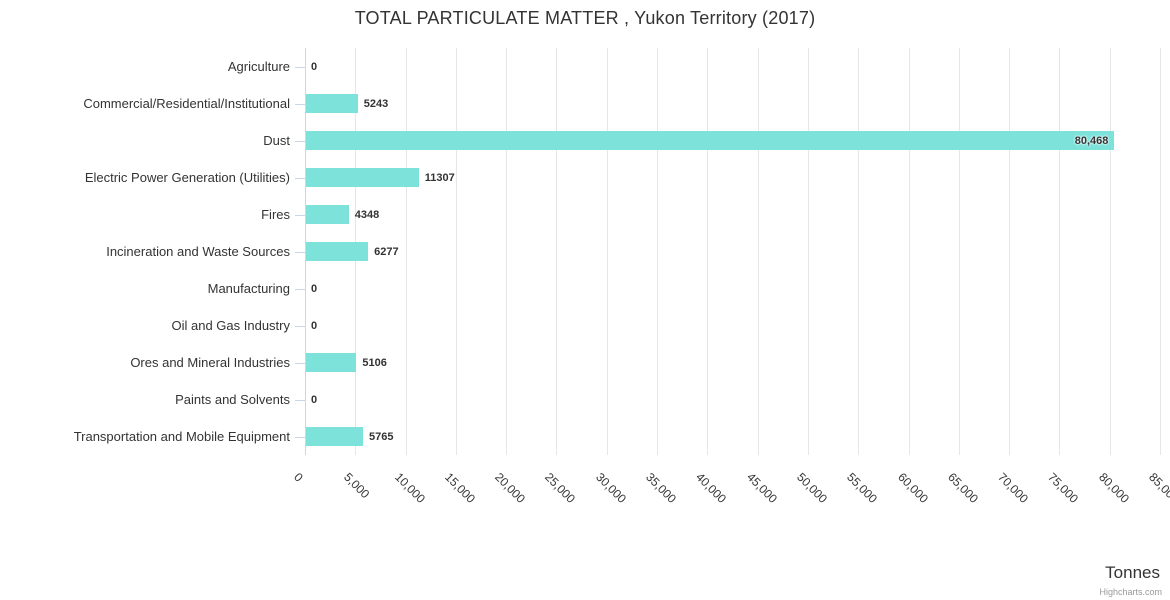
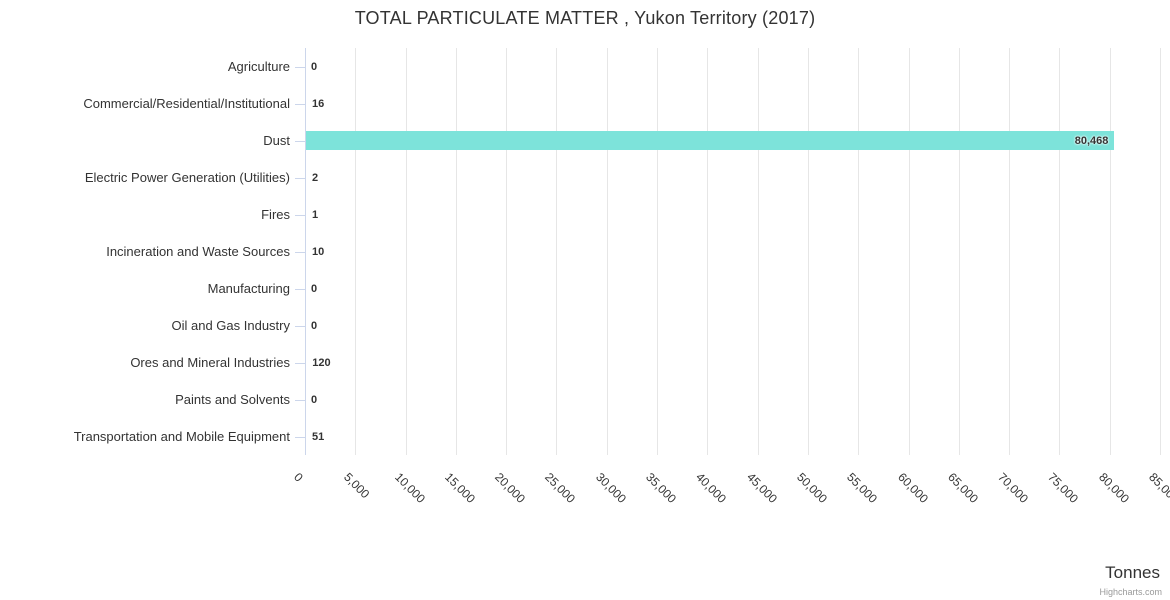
Commercial/Residential/Institutional: 5243 -> 16
Electric Power Generation (Utilities): 11307 -> 2
Fires: 4348 -> 1
Incineration and Waste Sources: 6277 -> 10
Ores and Mineral Industries: 5106 -> 120
Transportation and Mobile Equipment: 5765 -> 51
